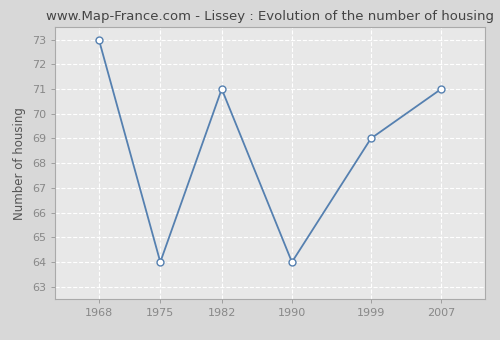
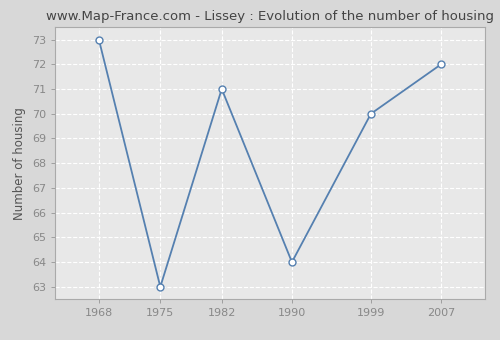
1975: 64 -> 63
1999: 69 -> 70
2007: 71 -> 72
